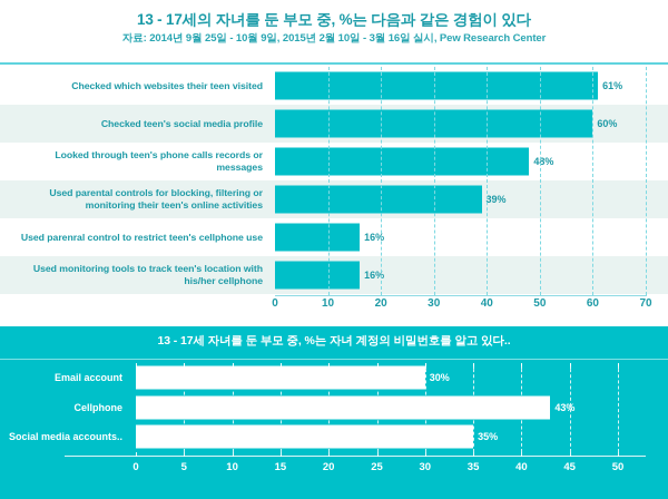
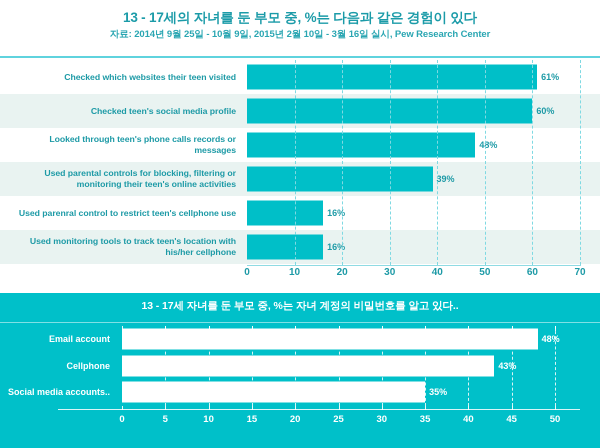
13 - 17세 자녀를 둔 부모 중, %는 자녀 계정의 비밀번호를 알고 있다../Email account: 30% -> 48%
